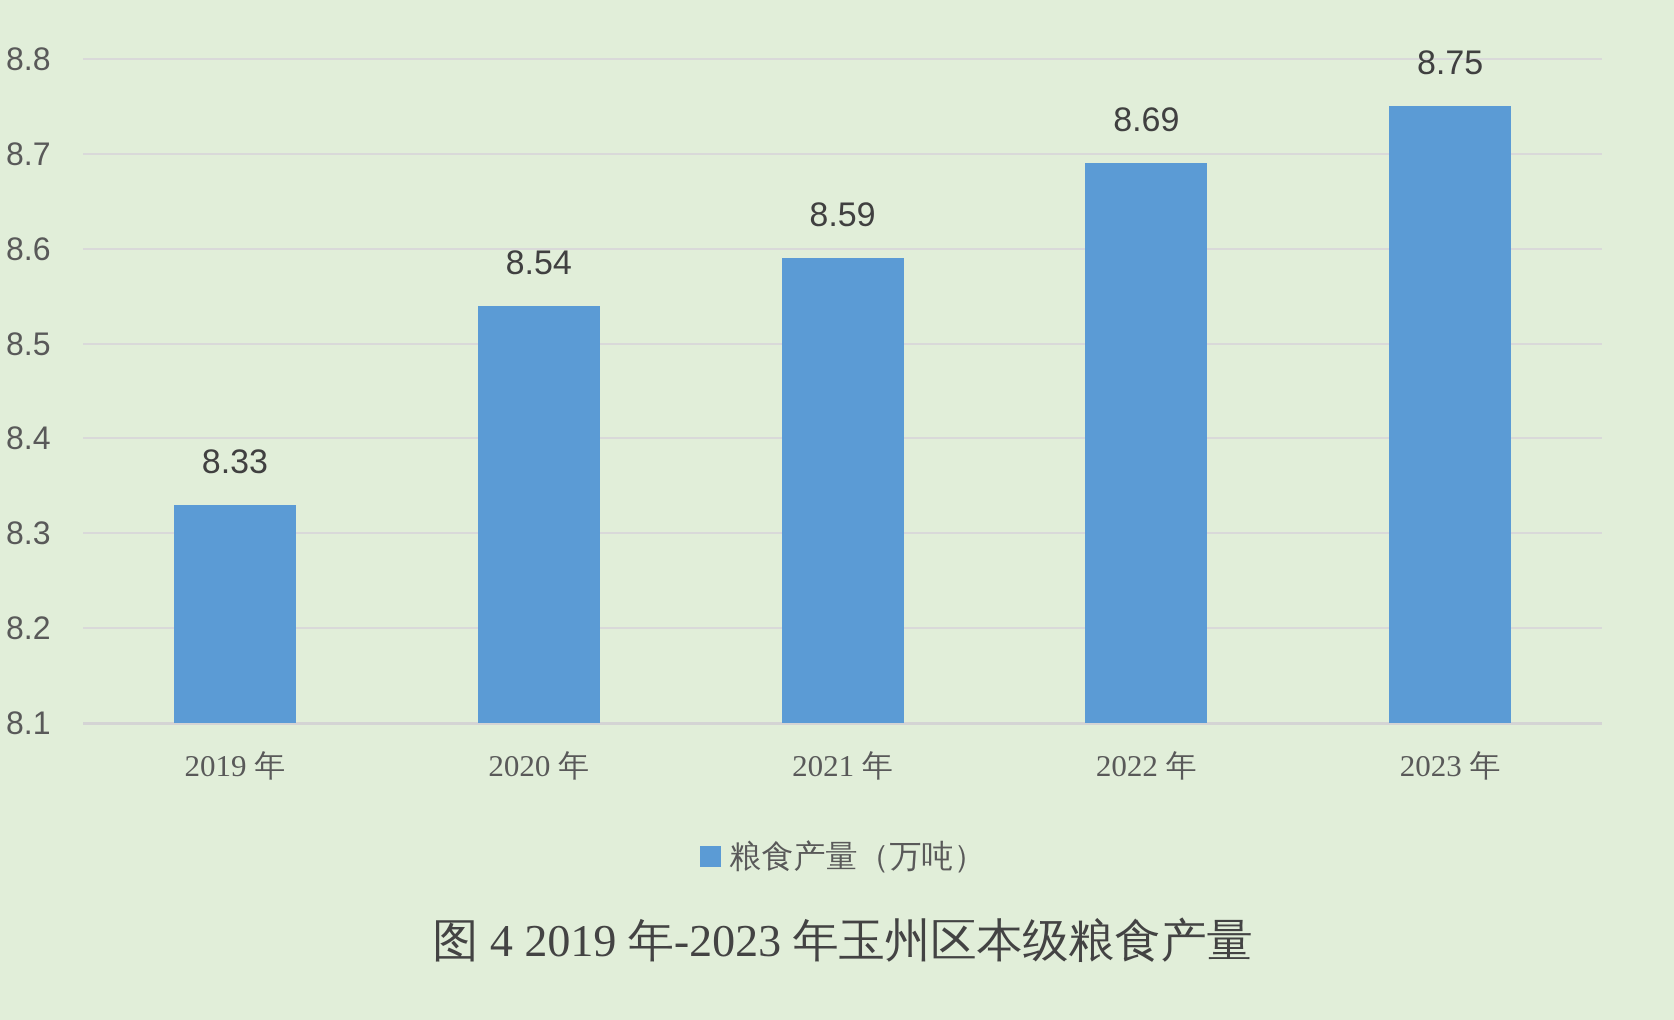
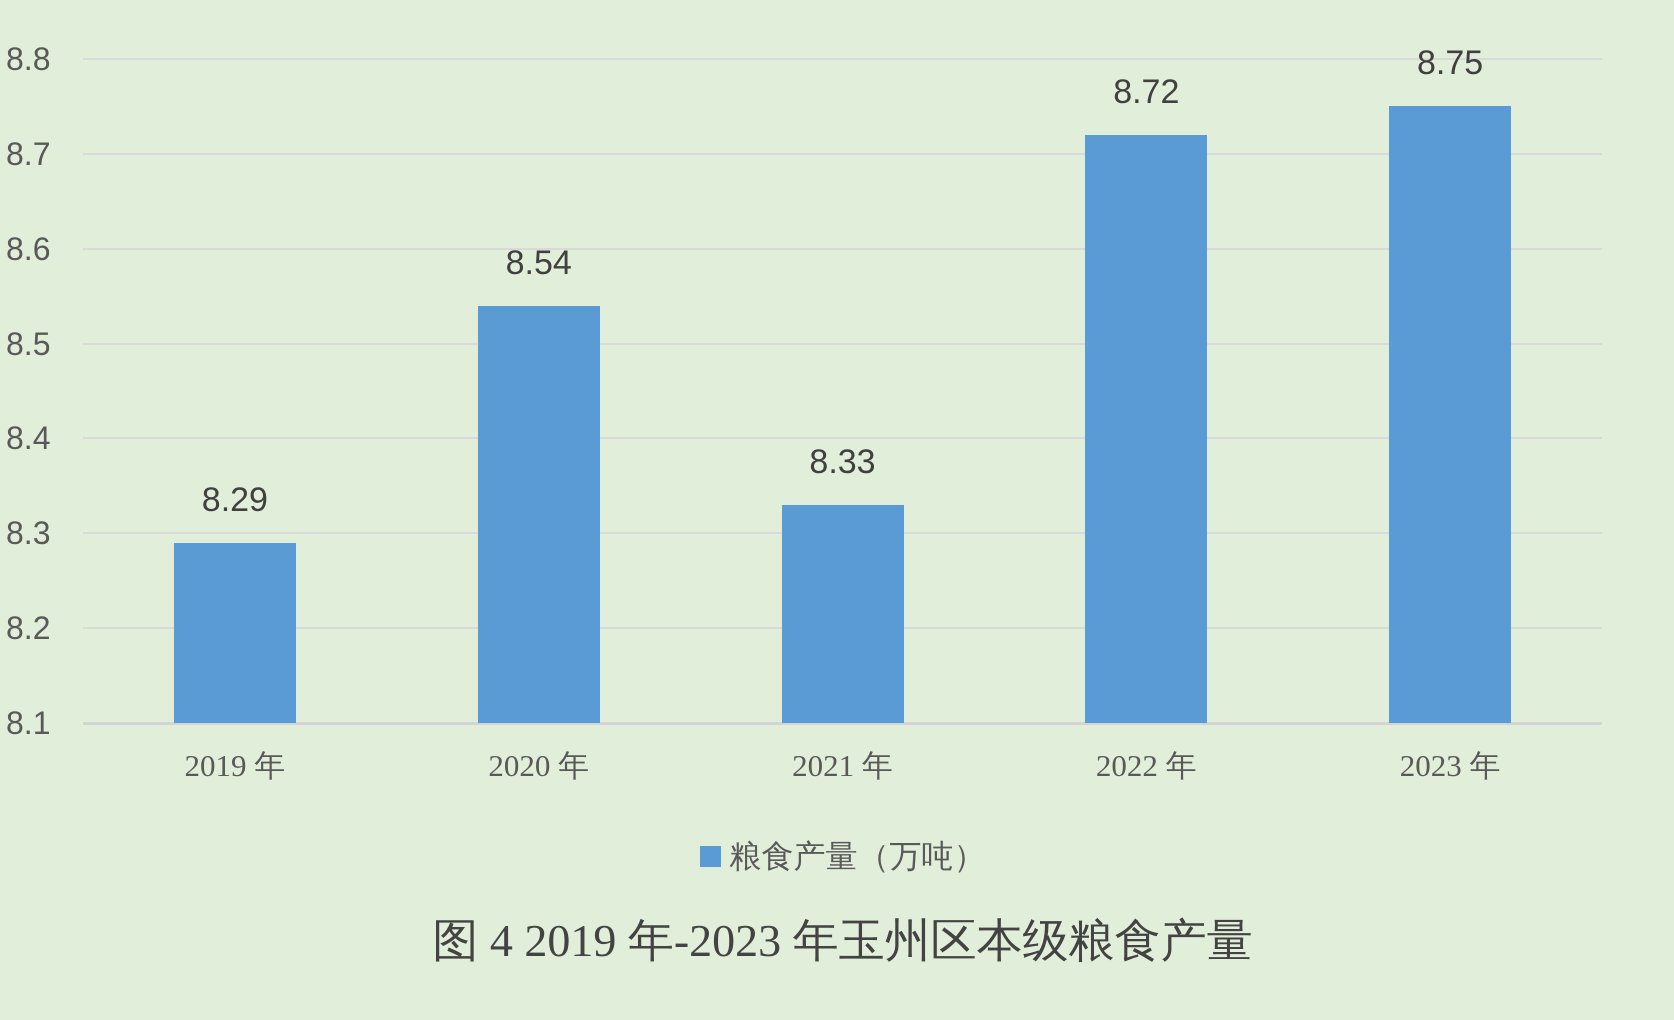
2019 年: 8.33 -> 8.29
2021 年: 8.59 -> 8.33
2022 年: 8.69 -> 8.72
